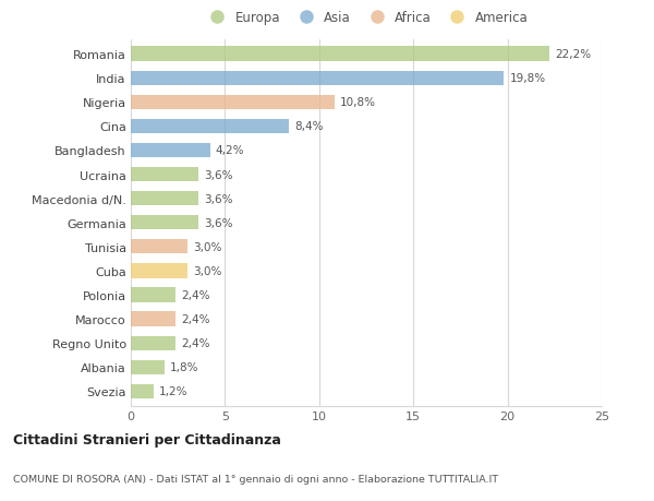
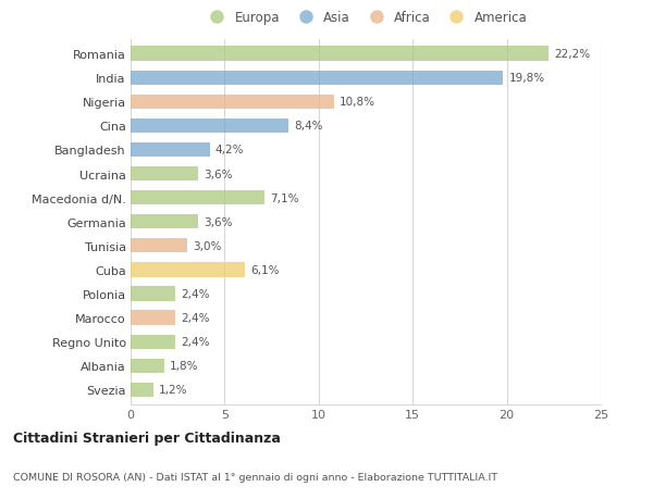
Macedonia d/N.: 3,6% -> 7,1%
Cuba: 3,0% -> 6,1%
